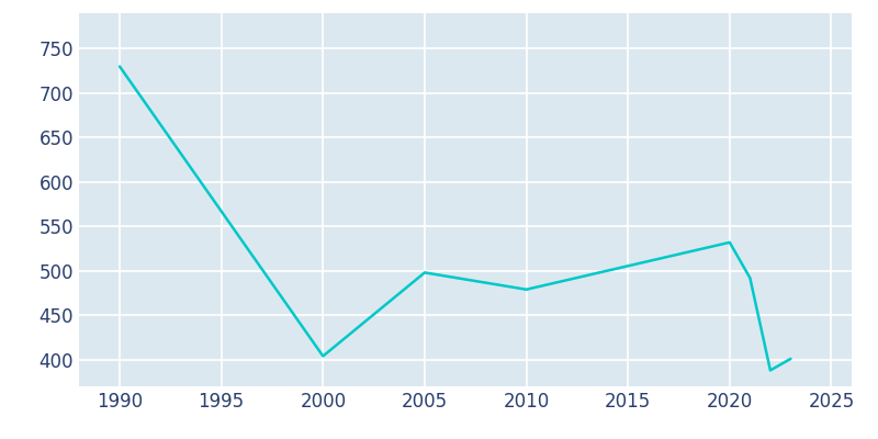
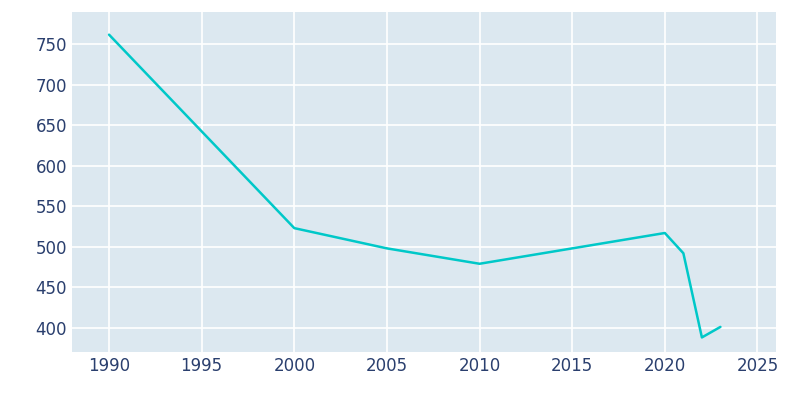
1990: 730 -> 762
2000: 404 -> 523
2020: 532 -> 517
